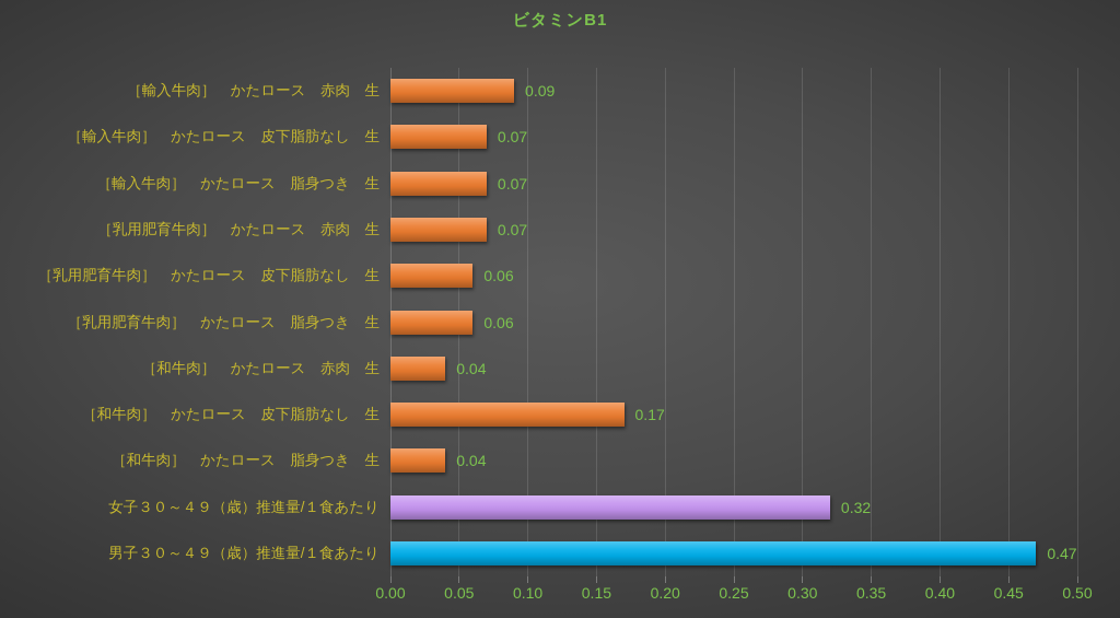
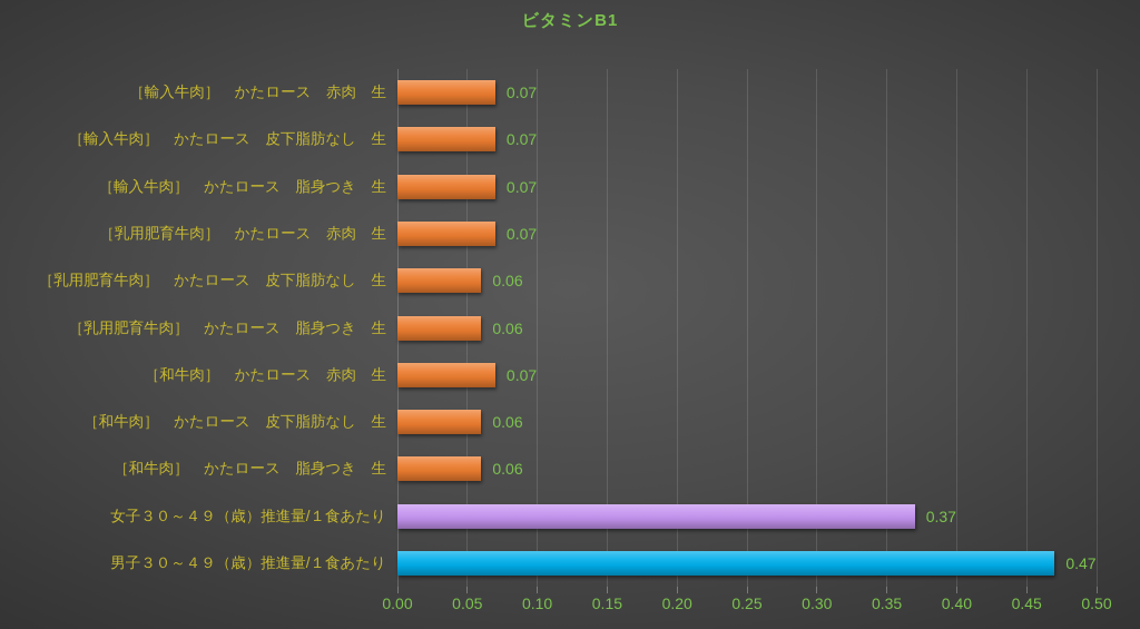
［輸入牛肉］ かたロース 赤肉 生: 0.09 -> 0.07
［和牛肉］ かたロース 赤肉 生: 0.04 -> 0.07
［和牛肉］ かたロース 皮下脂肪なし 生: 0.17 -> 0.06
［和牛肉］ かたロース 脂身つき 生: 0.04 -> 0.06
女子３０～４９（歳）推進量/１食あたり: 0.32 -> 0.37
